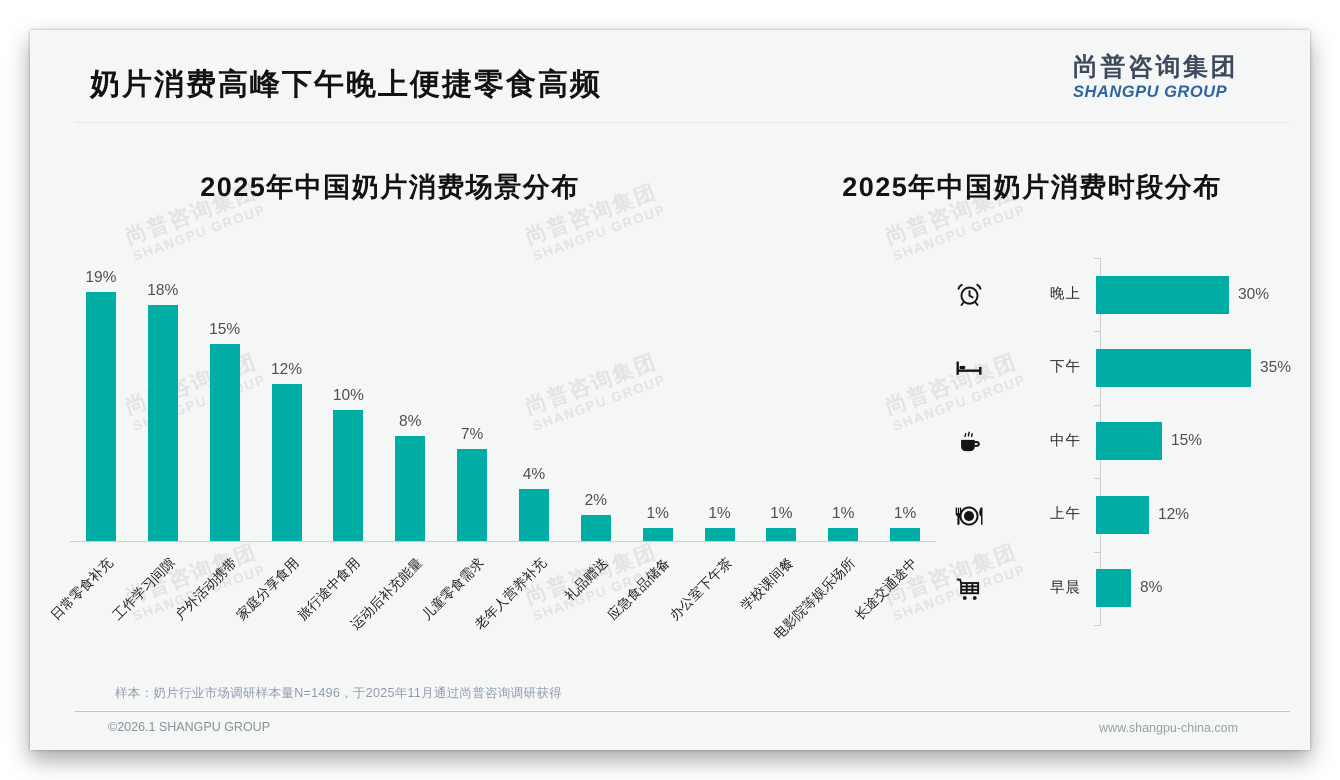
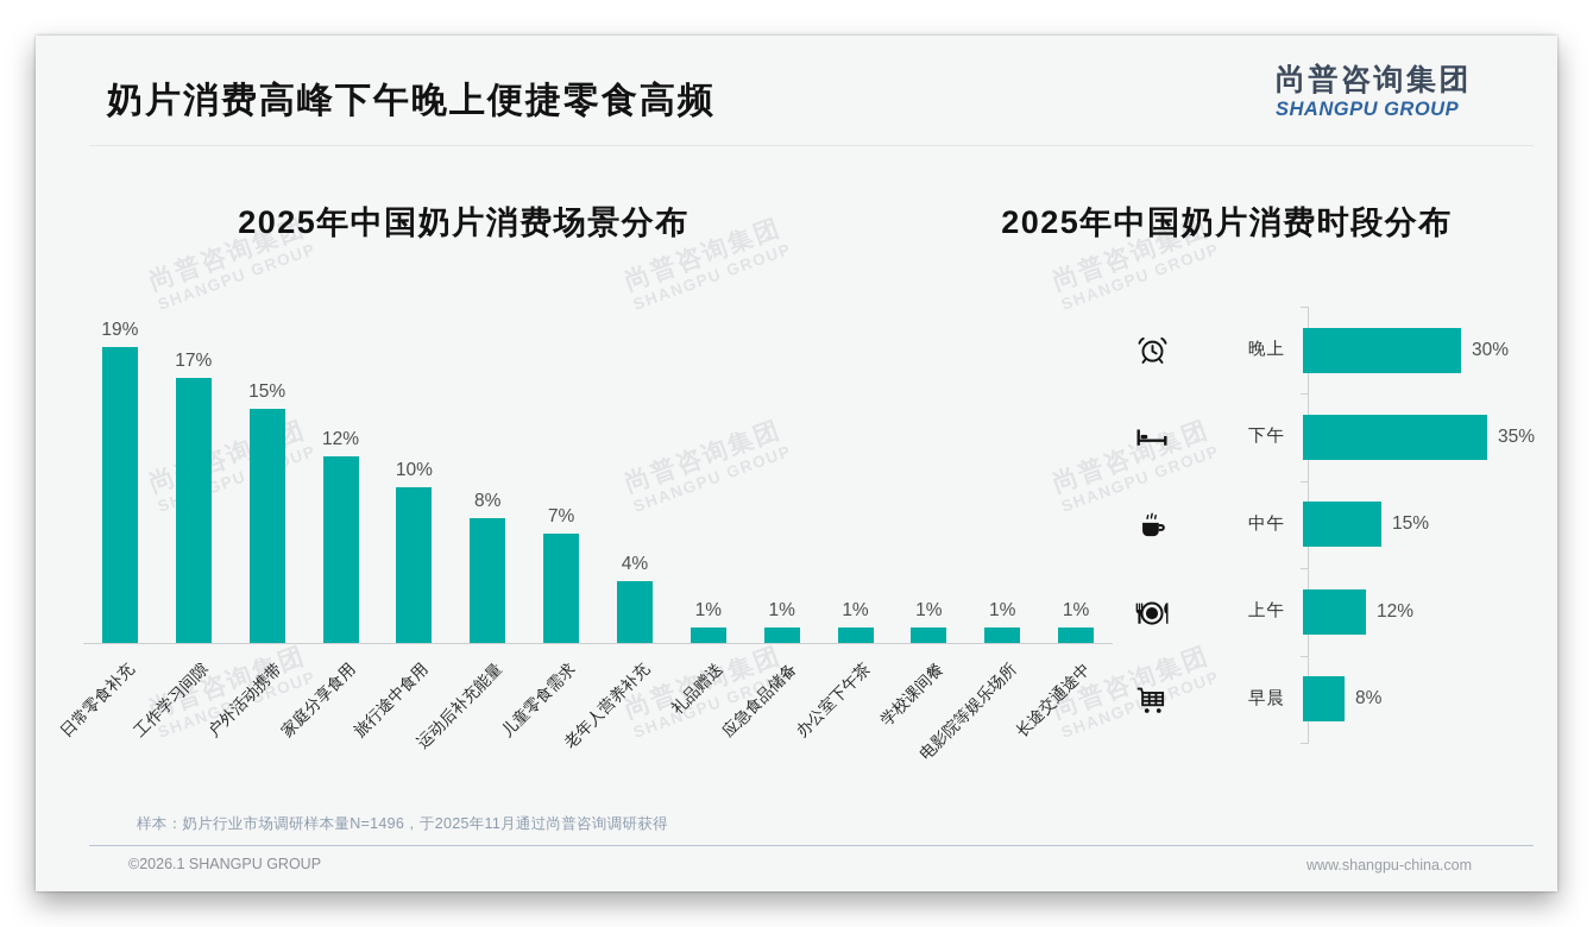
2025年中国奶片消费场景分布/工作学习间隙: 18% -> 17%
2025年中国奶片消费场景分布/礼品赠送: 2% -> 1%
